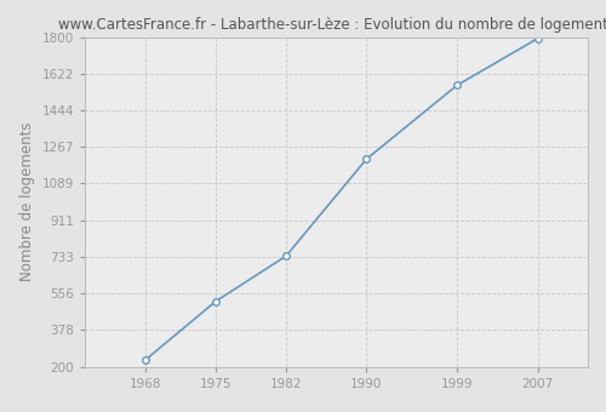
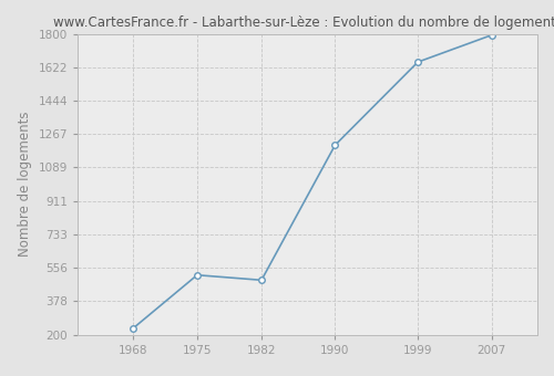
1982: 740 -> 490
1999: 1570 -> 1650
